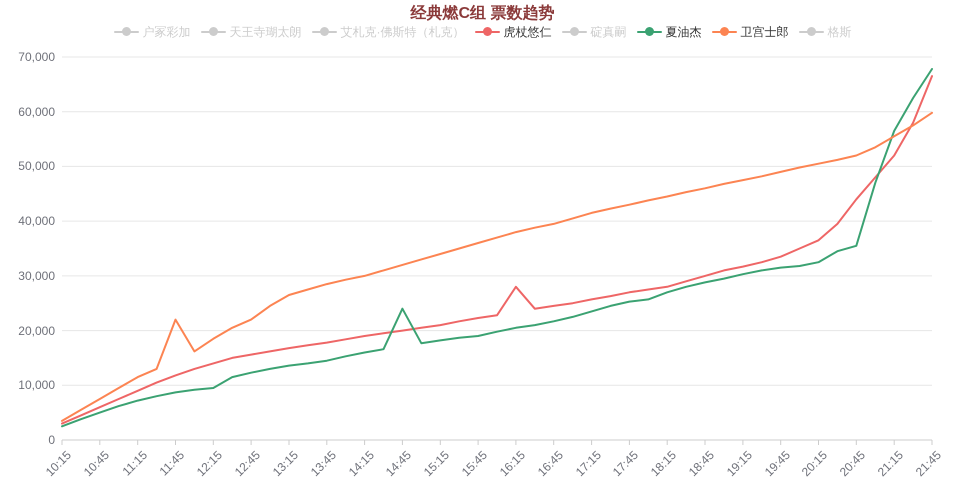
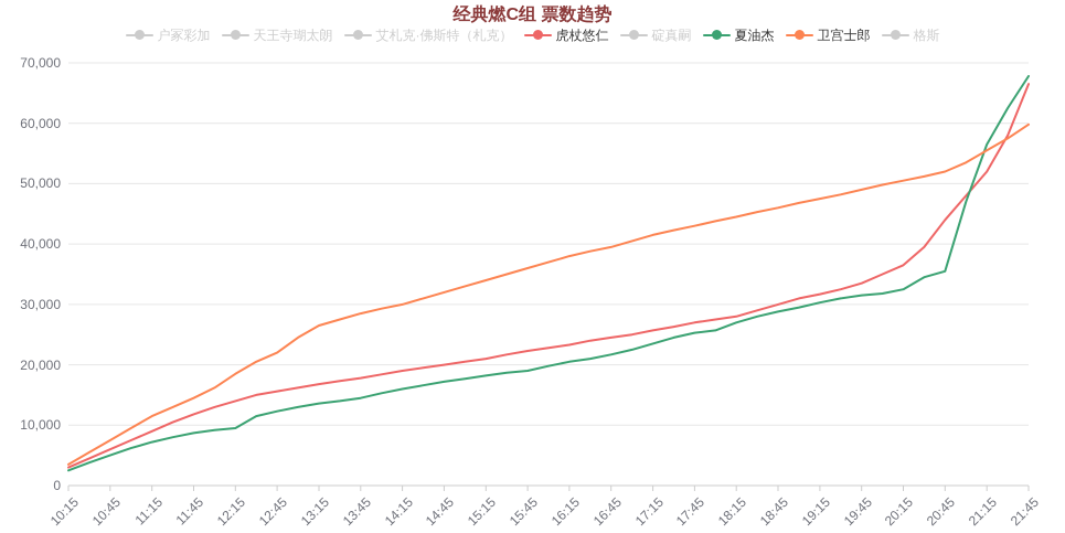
卫宫士郎/11:45: 22000 -> 14000
夏油杰/14:45: 24000 -> 17000
虎杖悠仁/16:15: 28000 -> 23000
